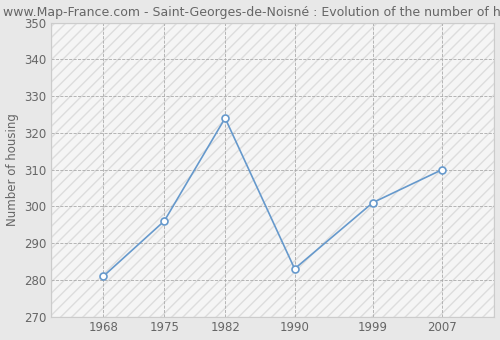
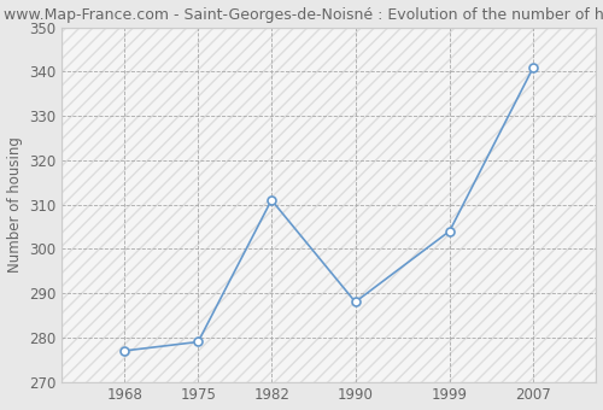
1968: 281 -> 277
1975: 296 -> 279
1982: 324 -> 311
1990: 283 -> 288
1999: 301 -> 304
2007: 310 -> 341
